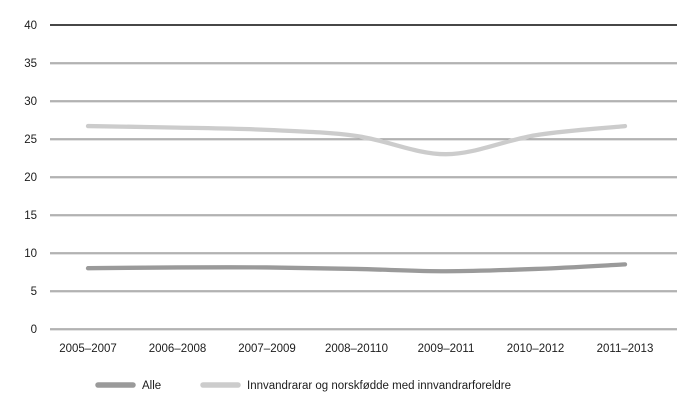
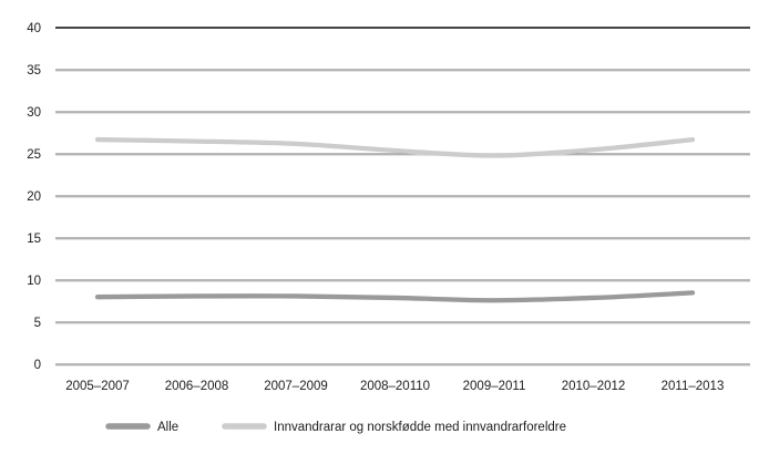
Innvandrarar og norskfødde med innvandrarforeldre/2009–2011: 23 -> 25
